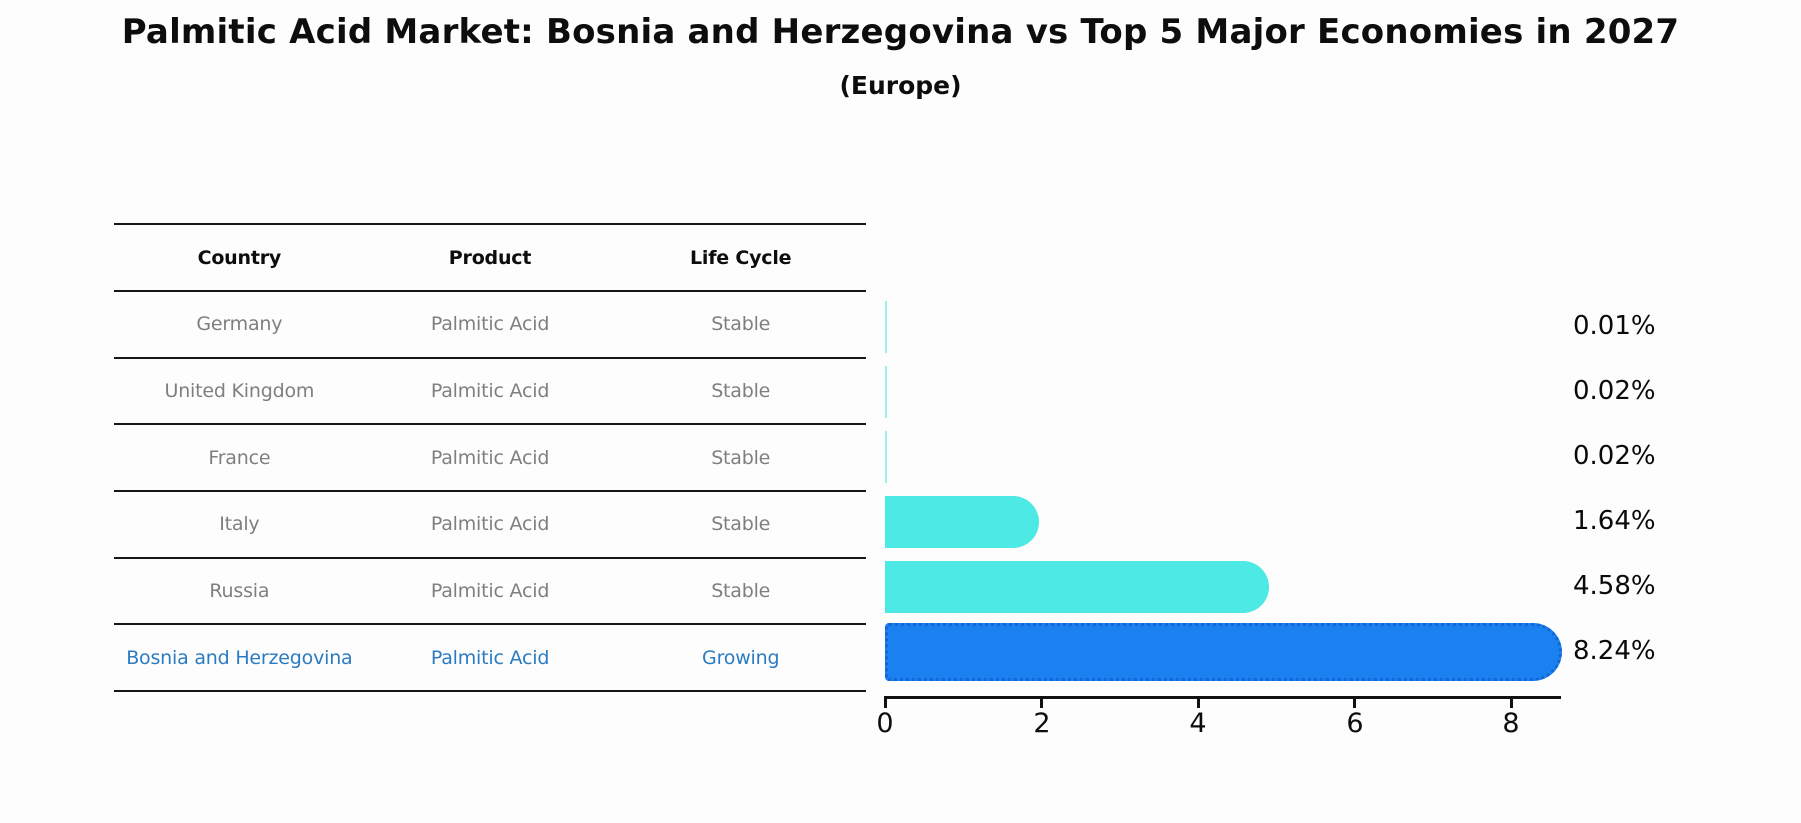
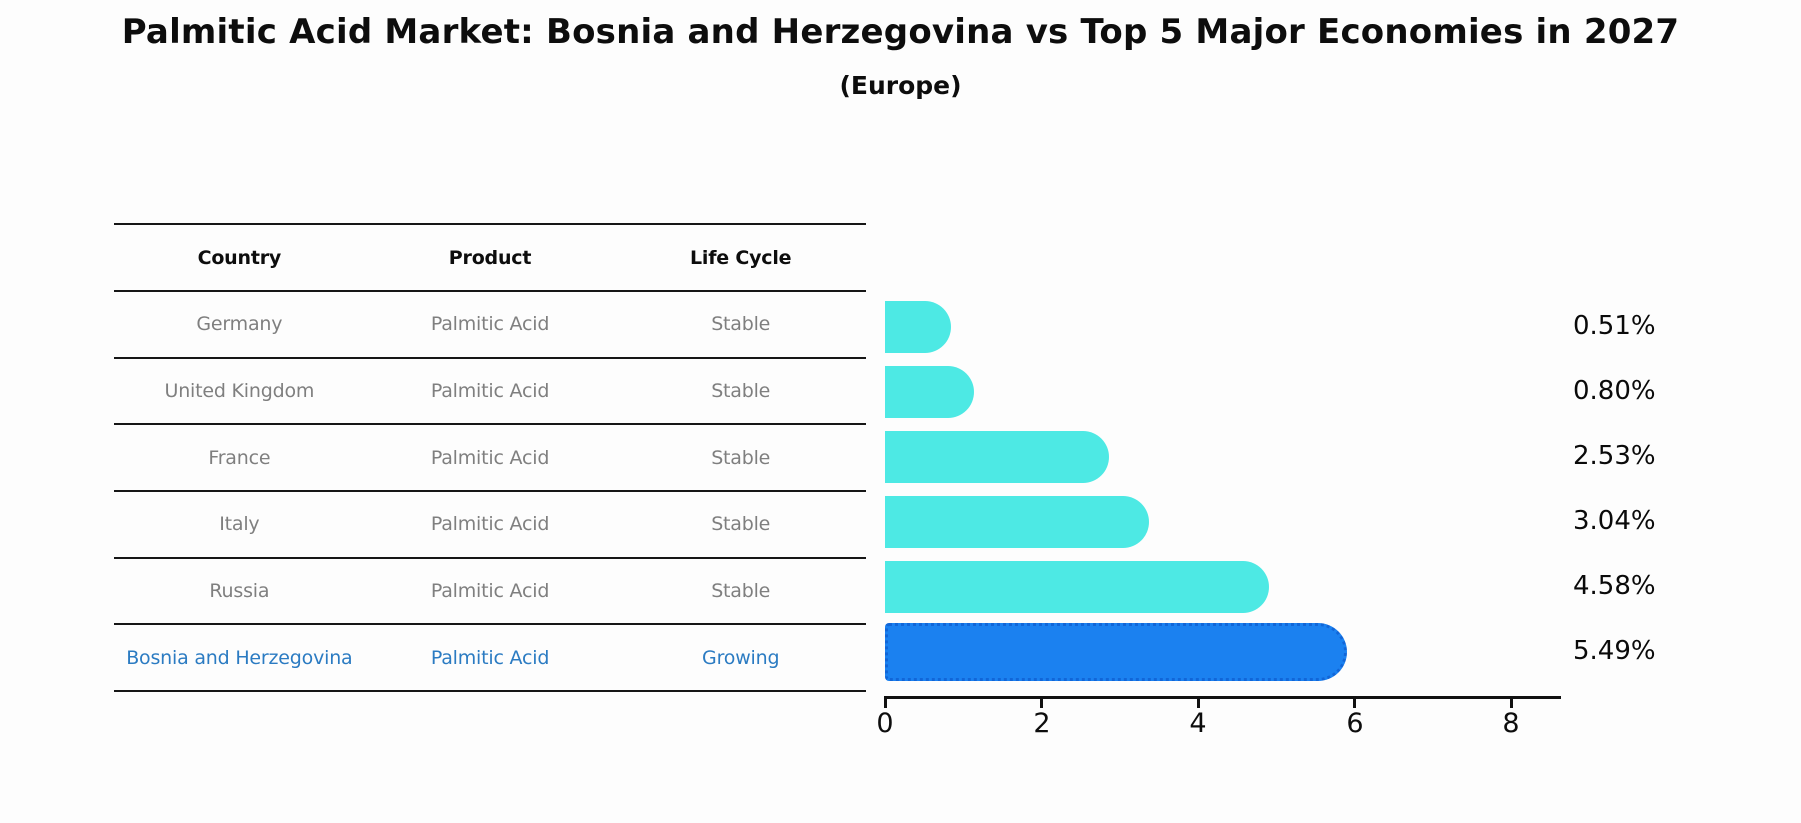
Germany: 0.01% -> 0.51%
United Kingdom: 0.02% -> 0.80%
France: 0.02% -> 2.53%
Italy: 1.64% -> 3.04%
Bosnia and Herzegovina: 8.24% -> 5.49%
